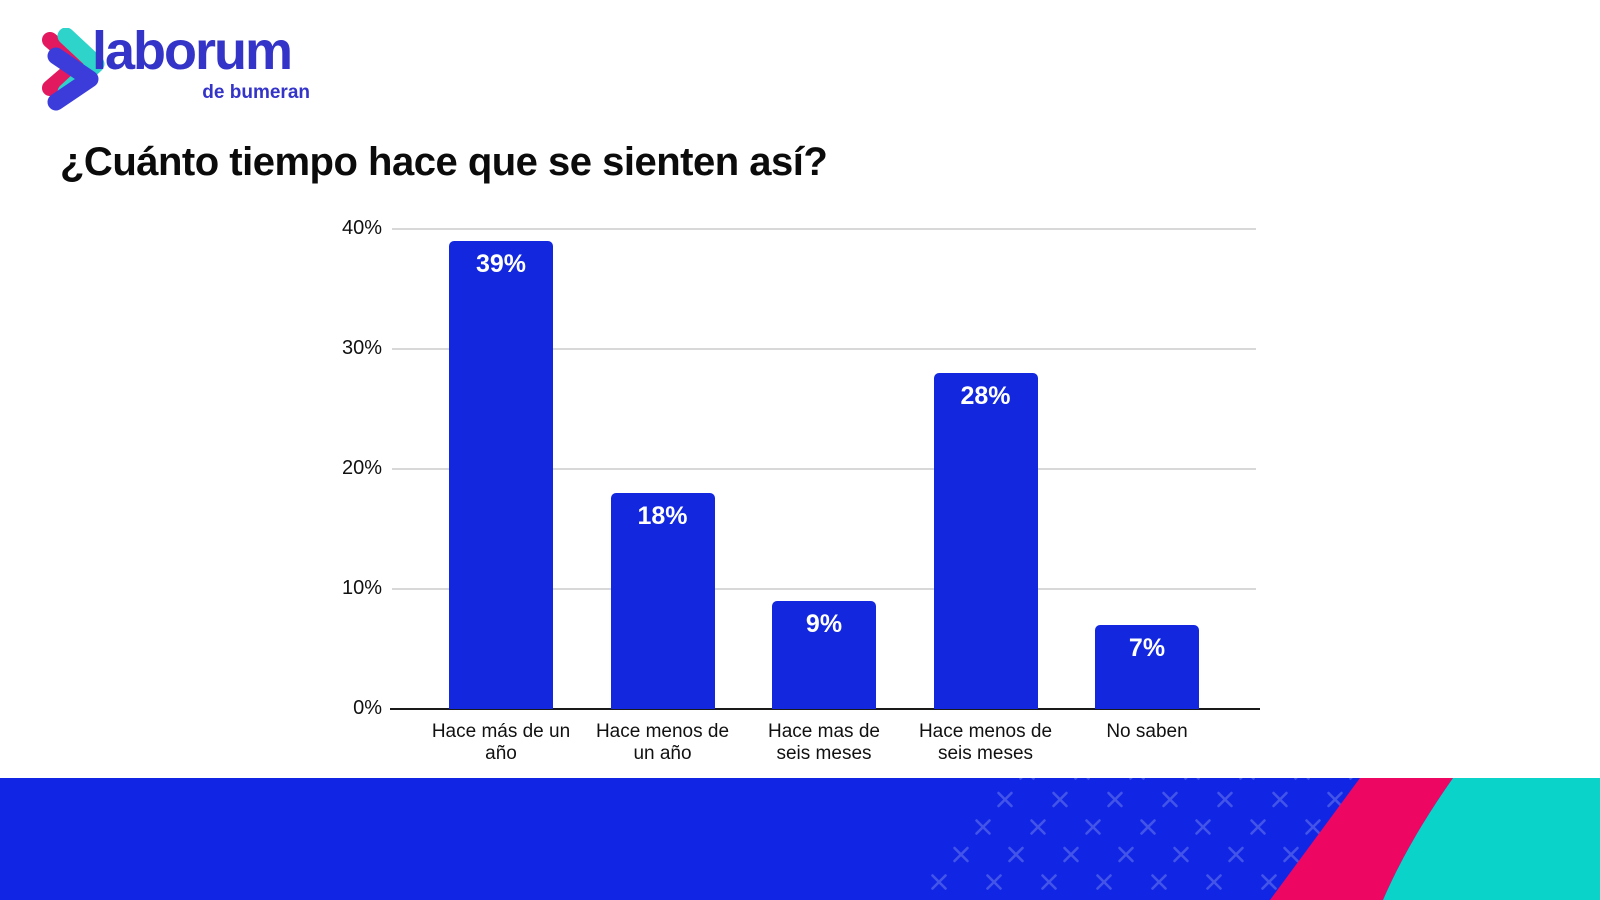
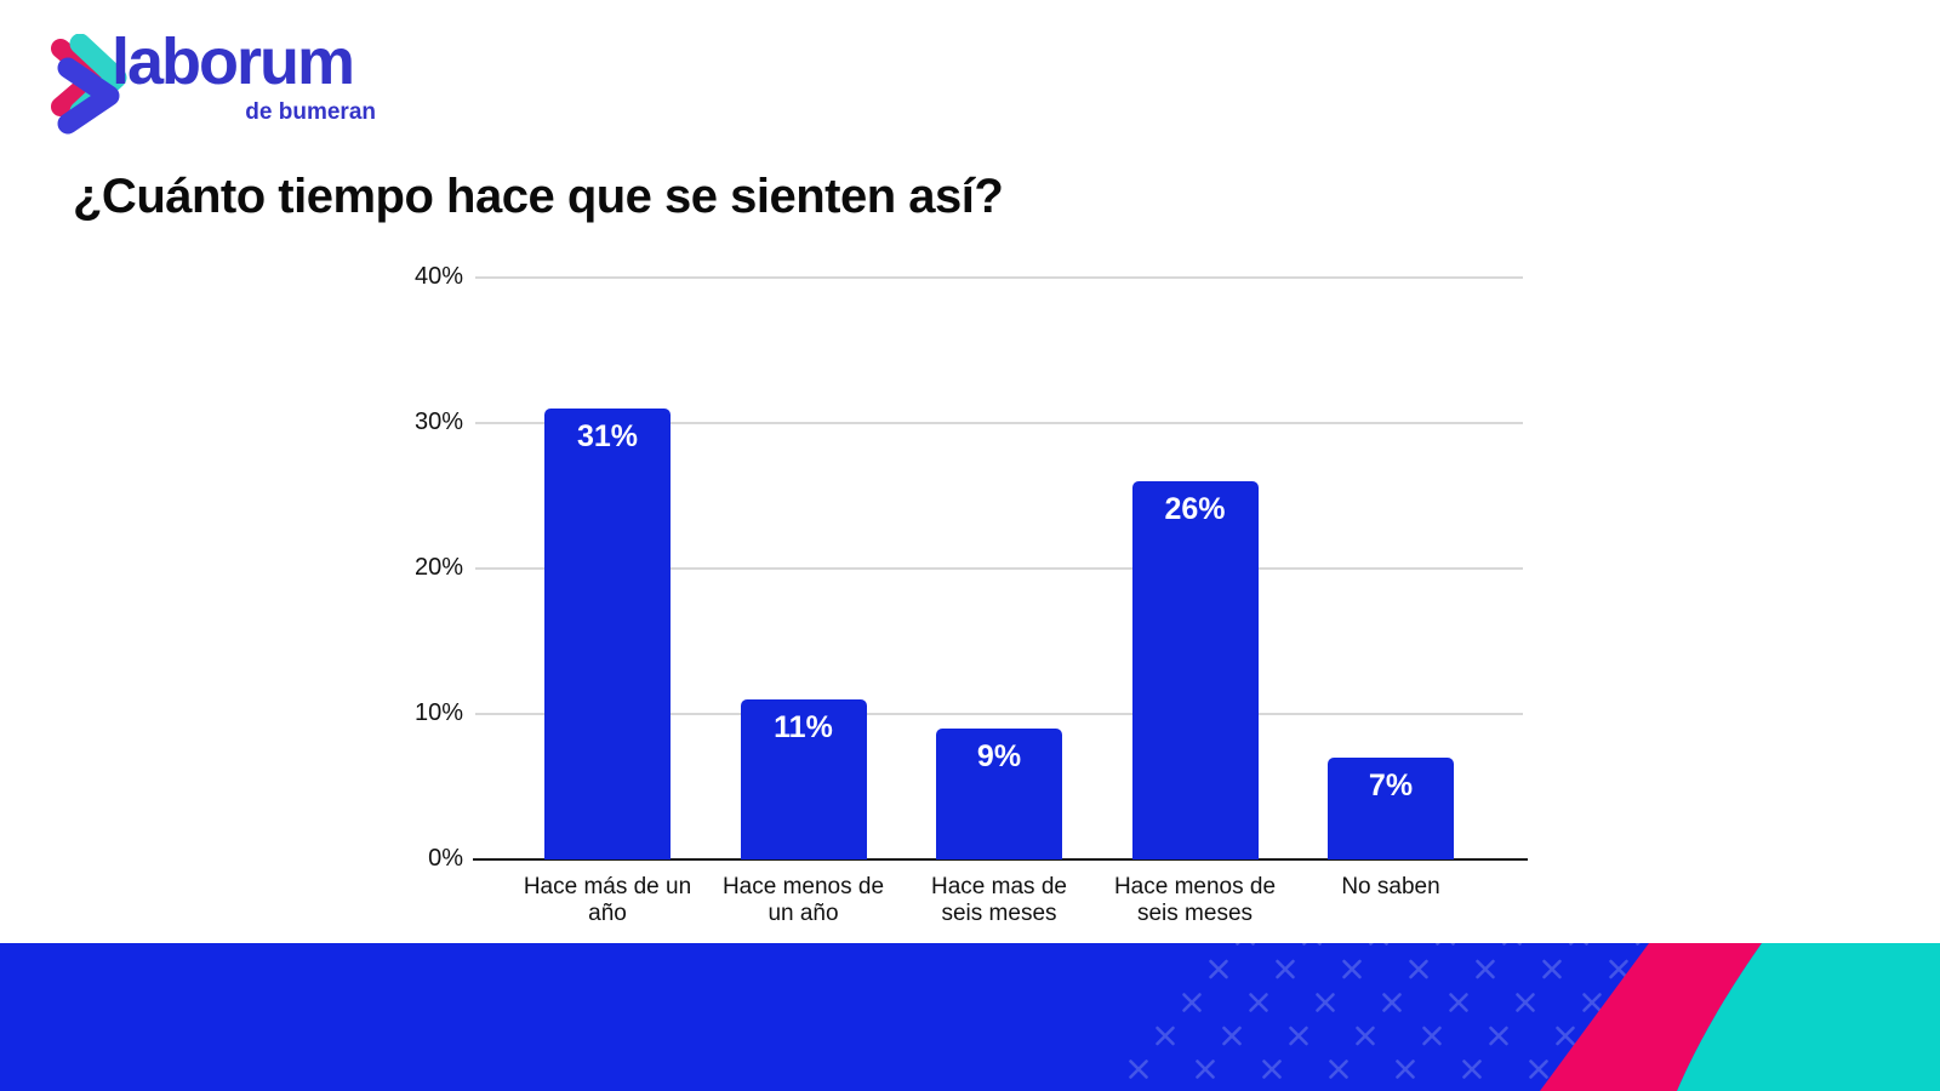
Hace más de un año: 39% -> 31%
Hace menos de un año: 18% -> 11%
Hace menos de seis meses: 28% -> 26%
